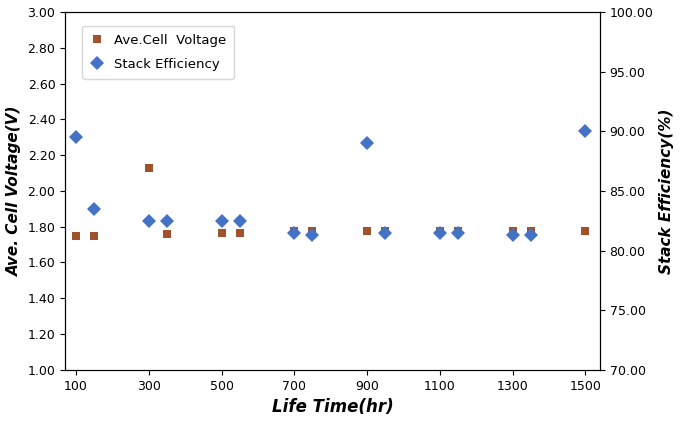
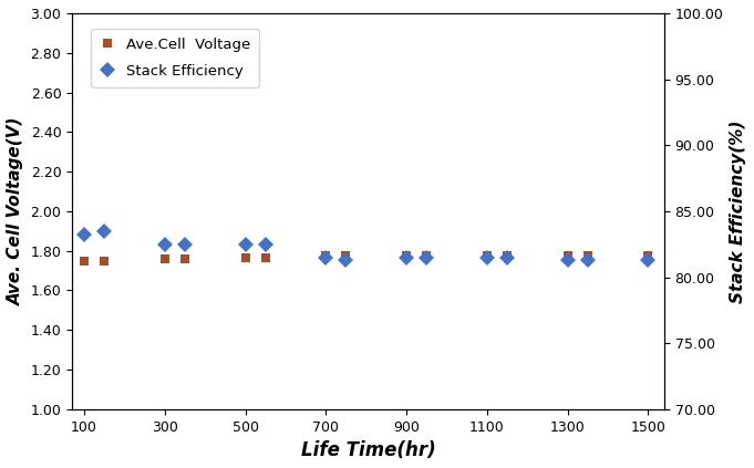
Stack Efficiency/100: 89.5 -> 83.2
Ave.Cell Voltage/300: 2.13 -> 1.76
Stack Efficiency/900: 89.0 -> 81.5
Stack Efficiency/1500: 90.0 -> 81.3
